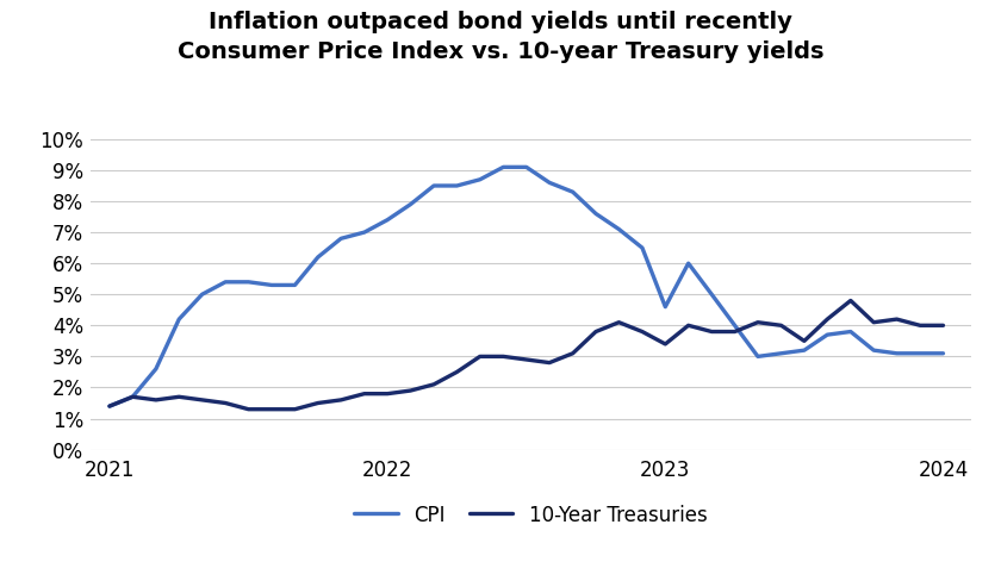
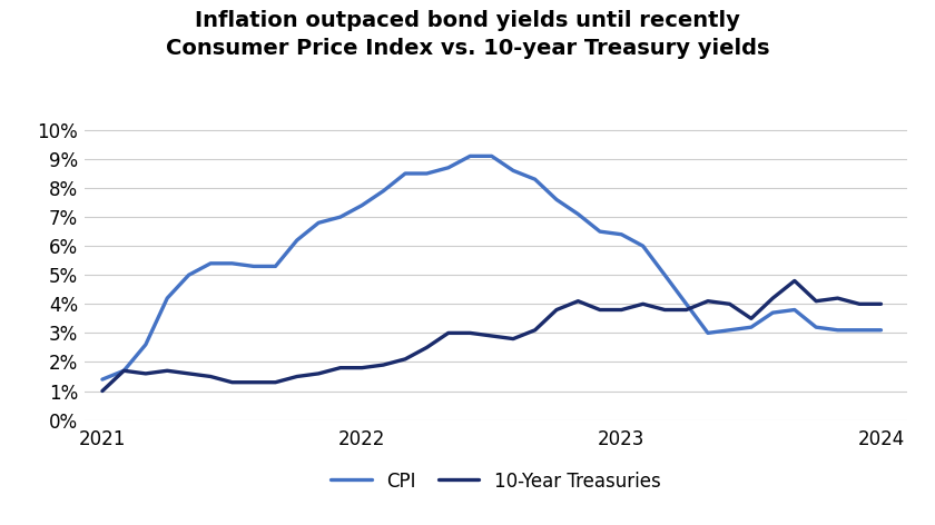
10-Year Treasuries/2021: 1.4% -> 1.0%
CPI/2023: 4.6% -> 6.4%
10-Year Treasuries/2023: 3.4% -> 3.8%
